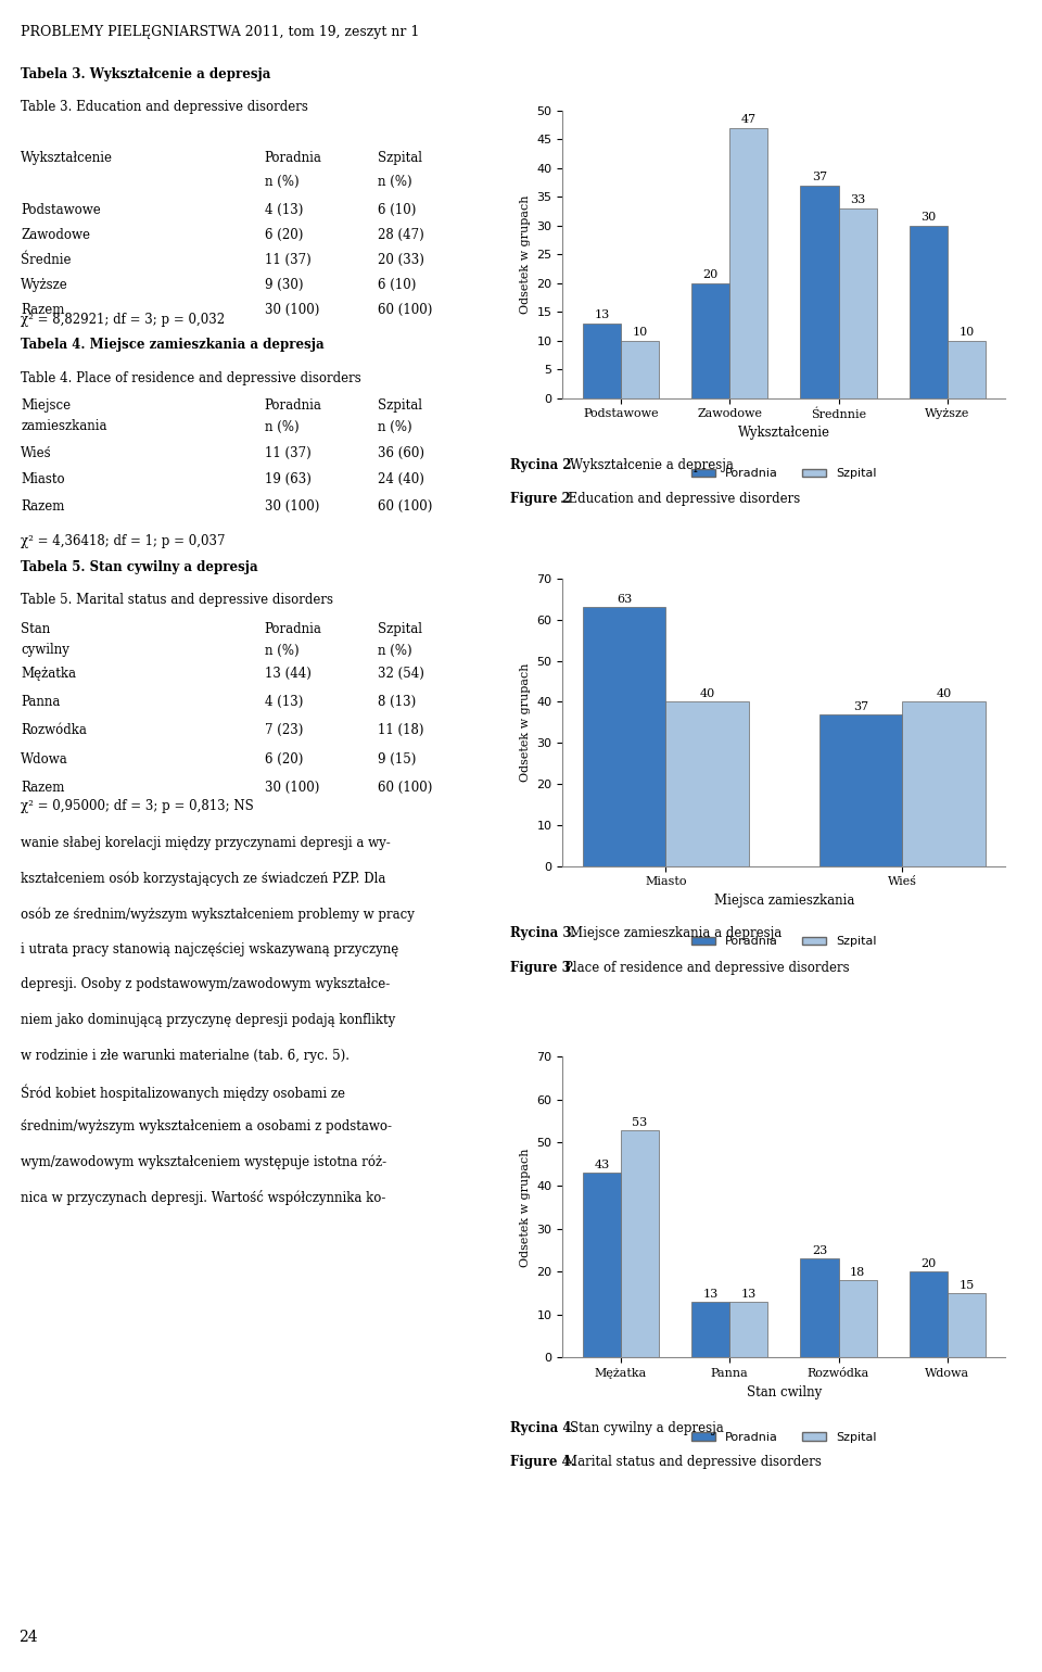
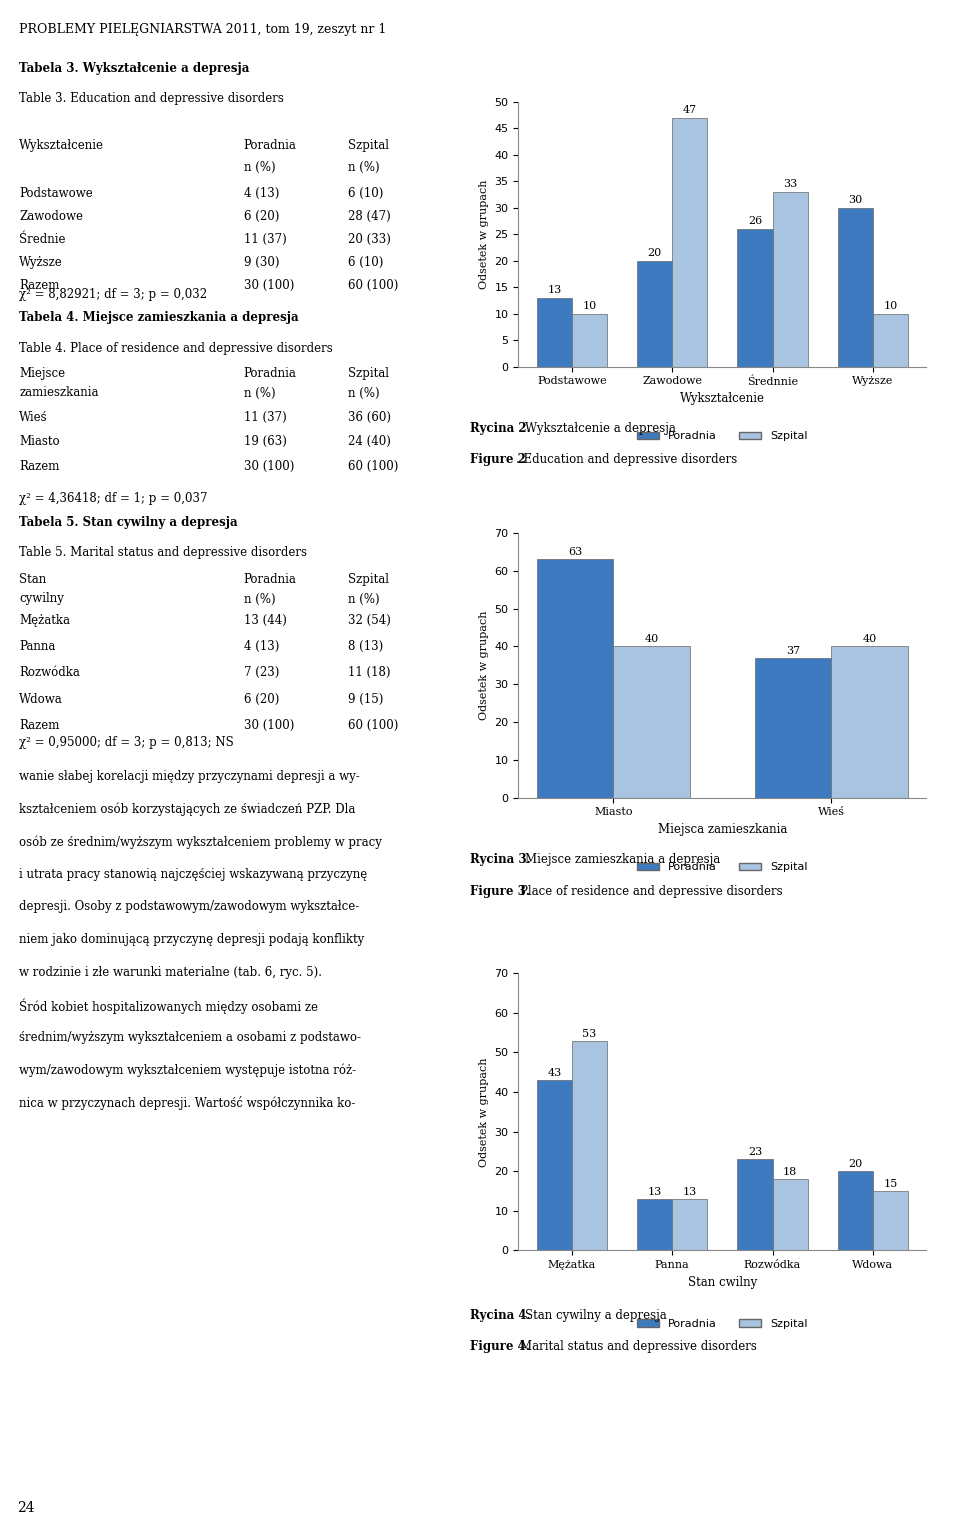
Poradnia/Średnnie: 37 -> 26
